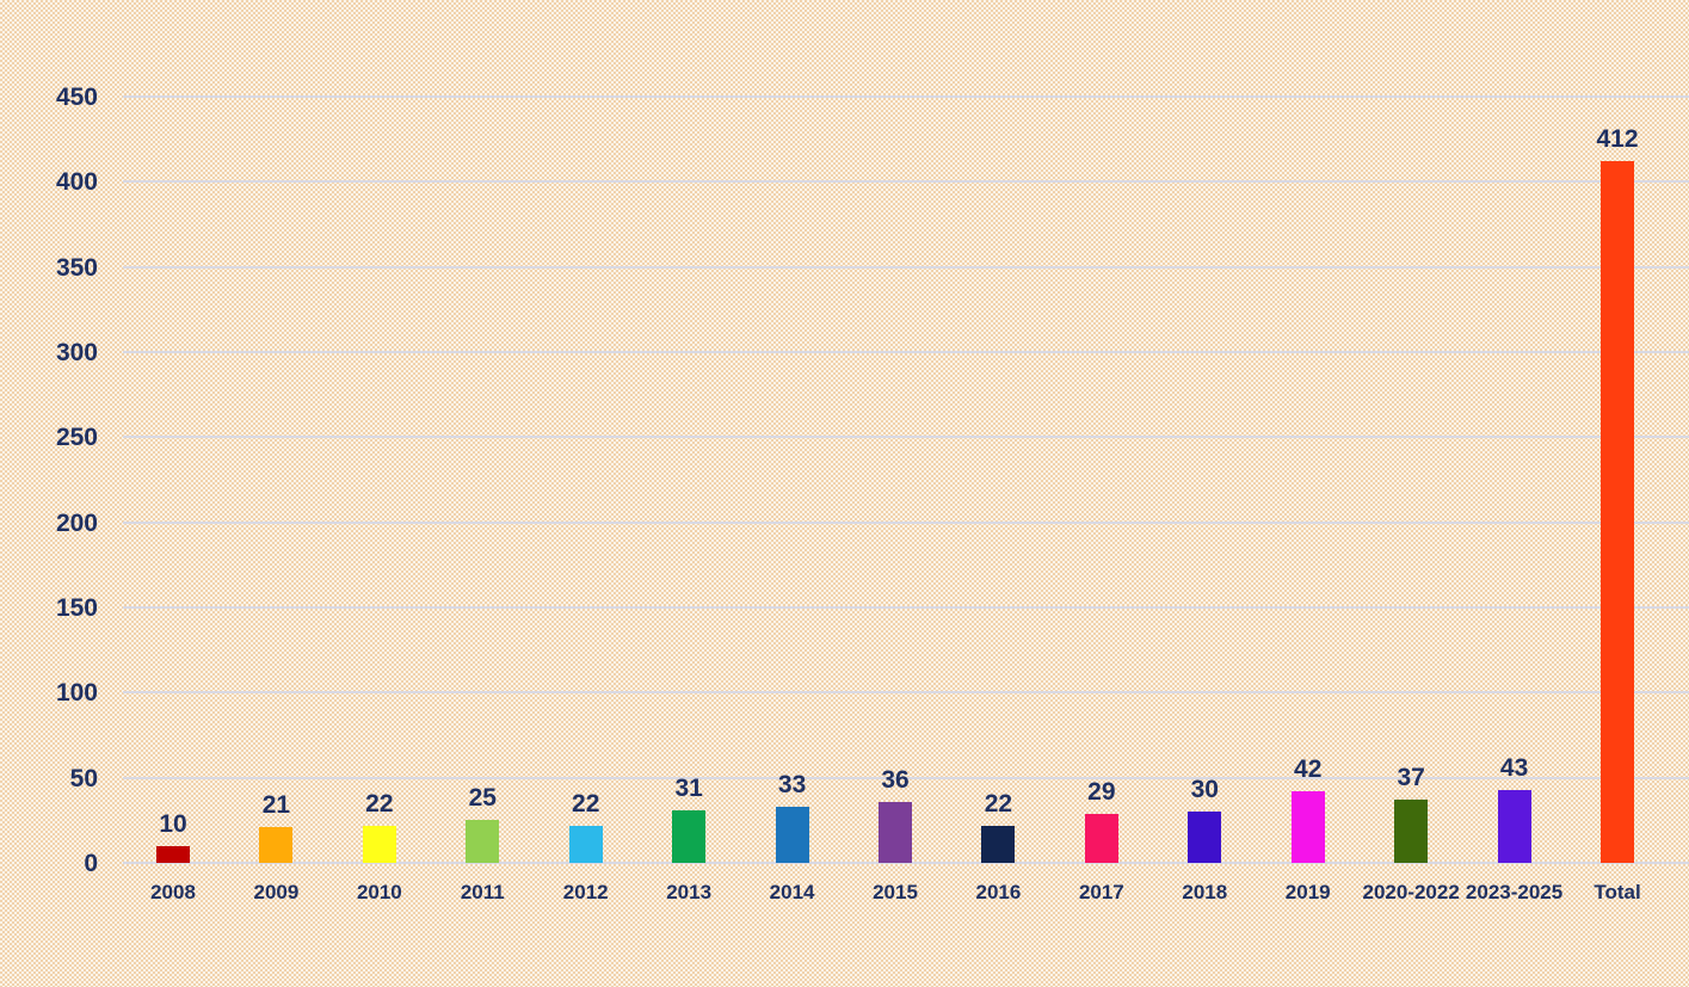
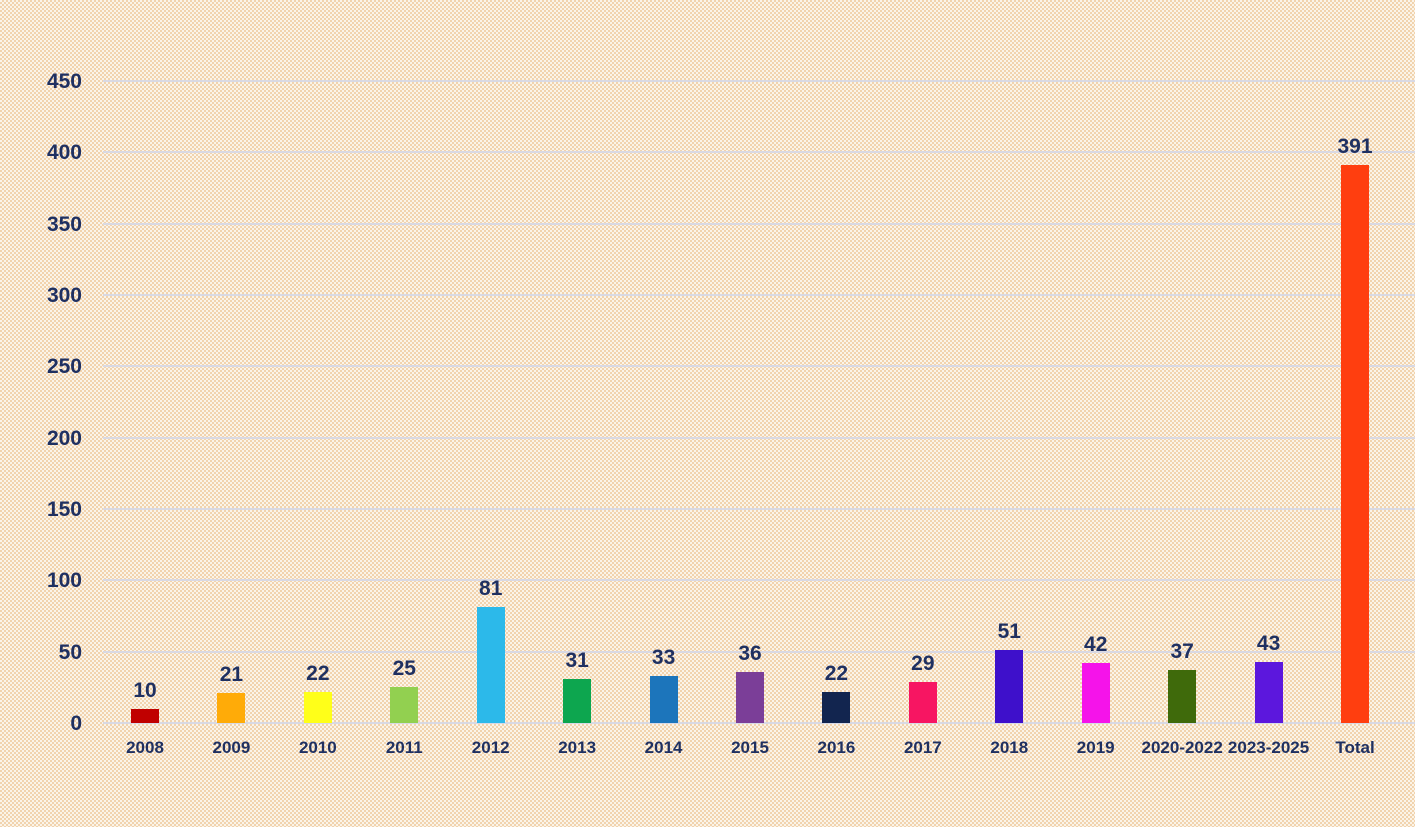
2012: 22 -> 81
2018: 30 -> 51
Total: 412 -> 391
